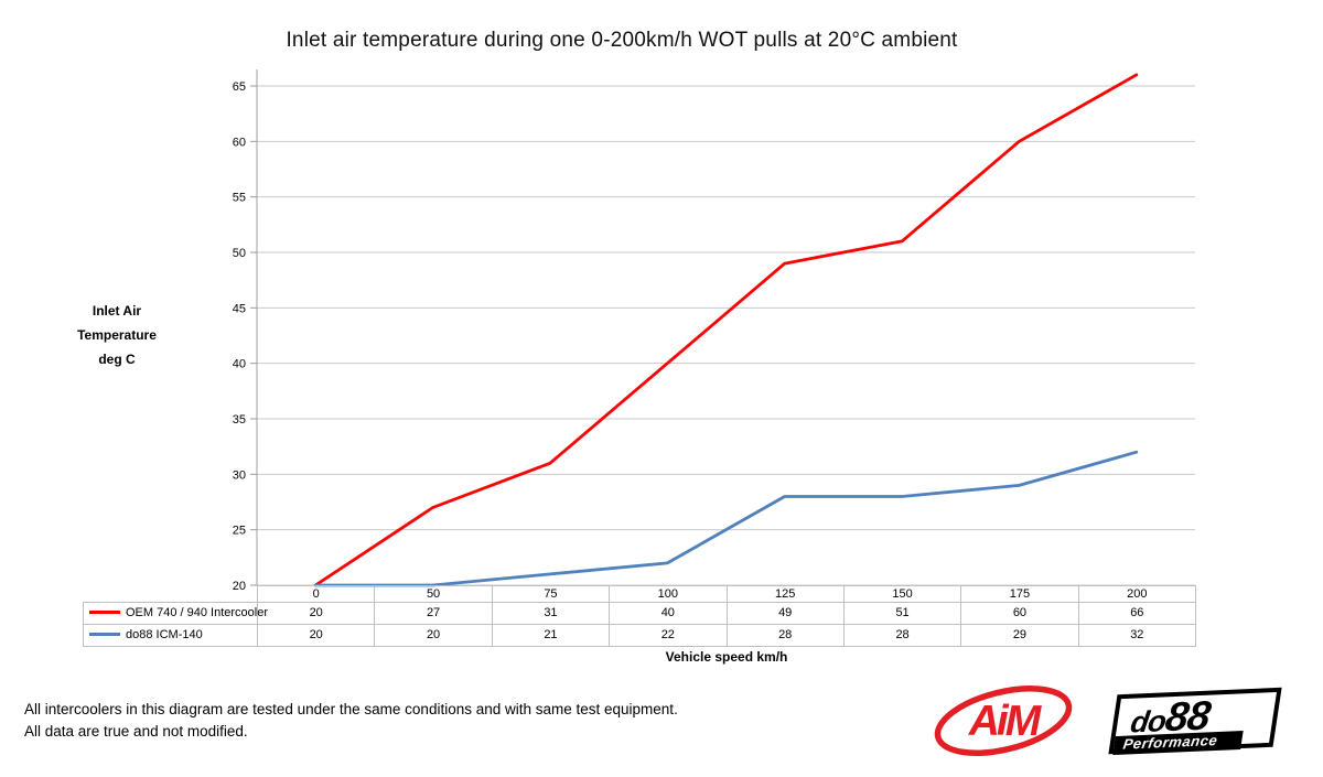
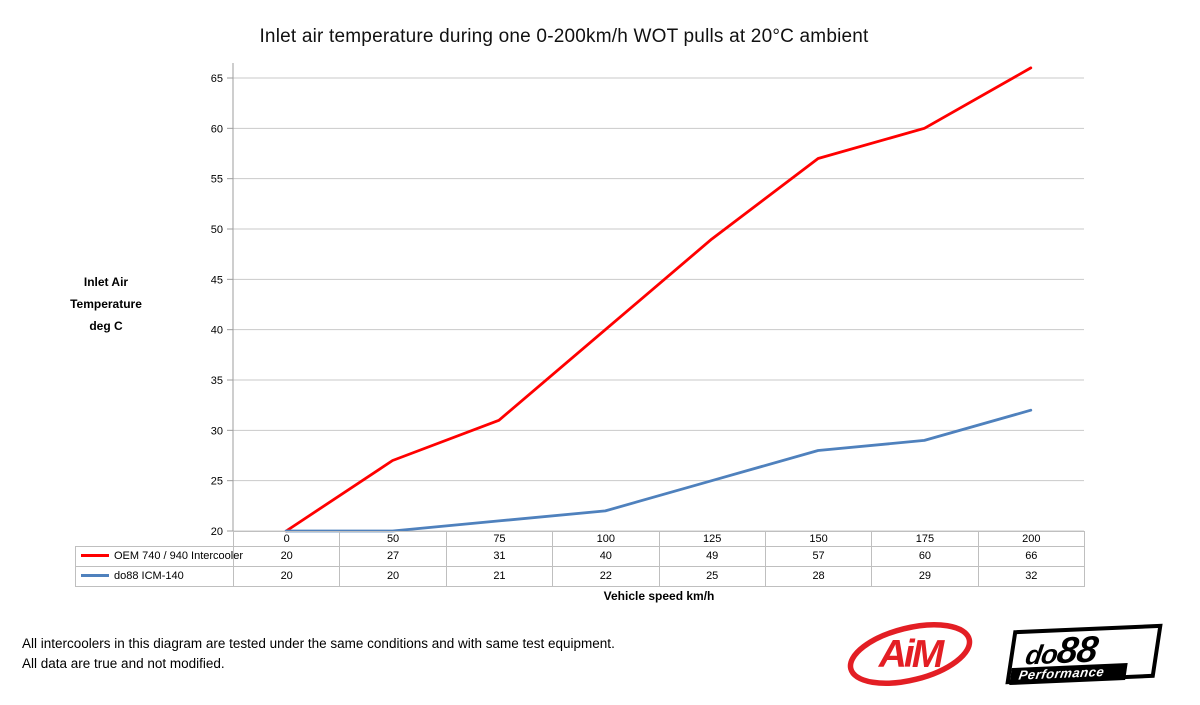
do88 ICM-140/125: 28 -> 25
OEM 740 / 940 Intercooler/150: 51 -> 57
